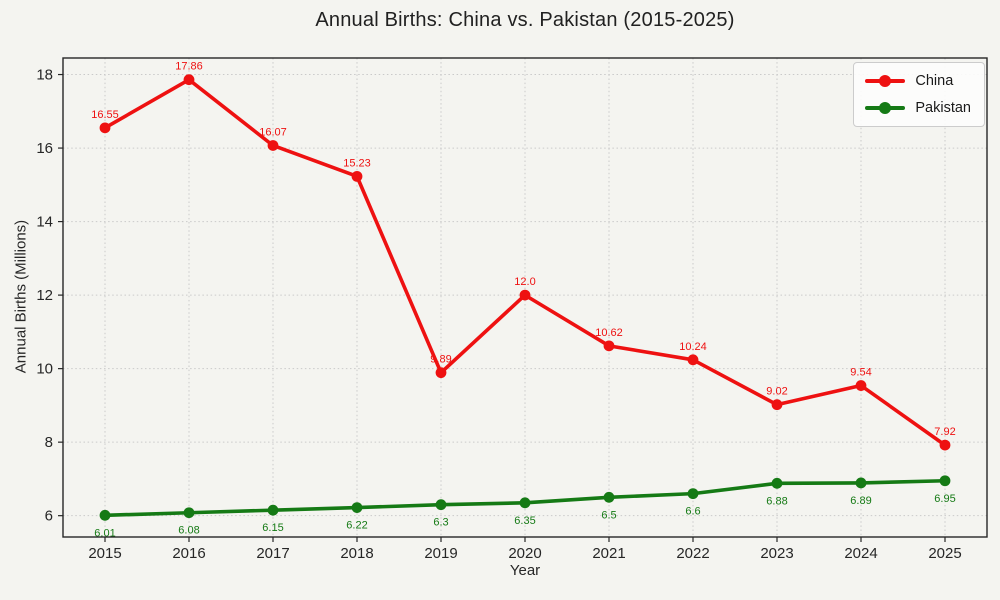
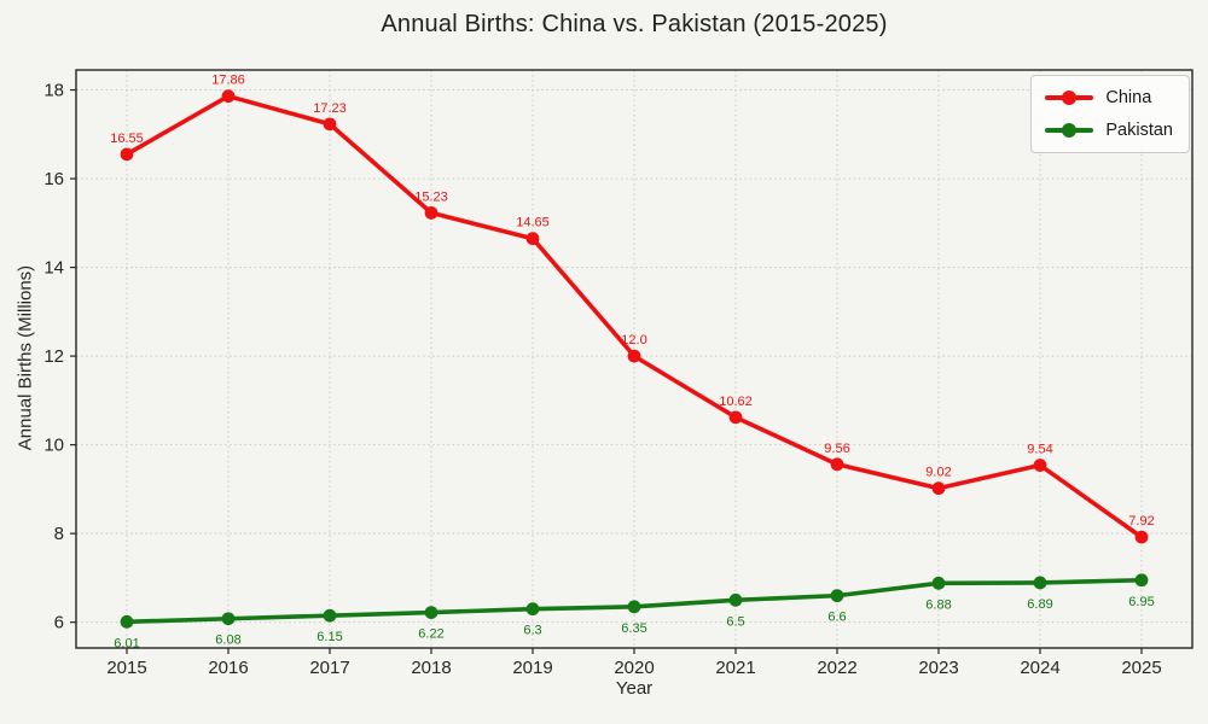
China/2017: 16.07 -> 17.23
China/2019: 9.89 -> 14.65
China/2022: 10.24 -> 9.56
